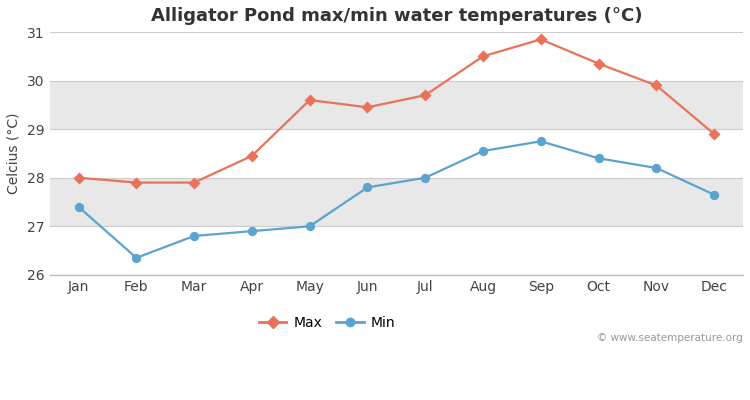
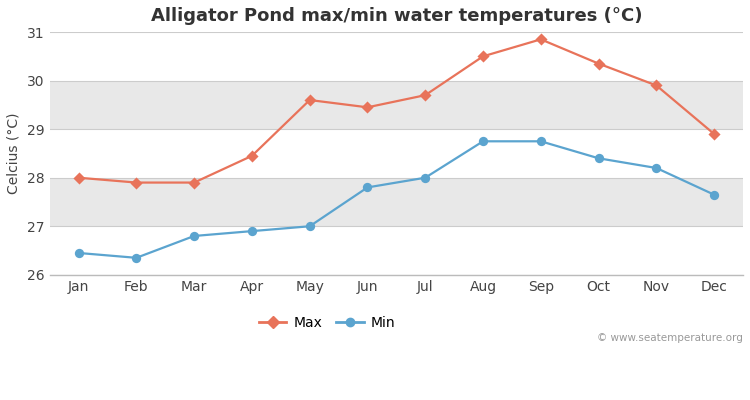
Min/Jan: 27.40 -> 26.45
Min/Aug: 28.55 -> 28.75
